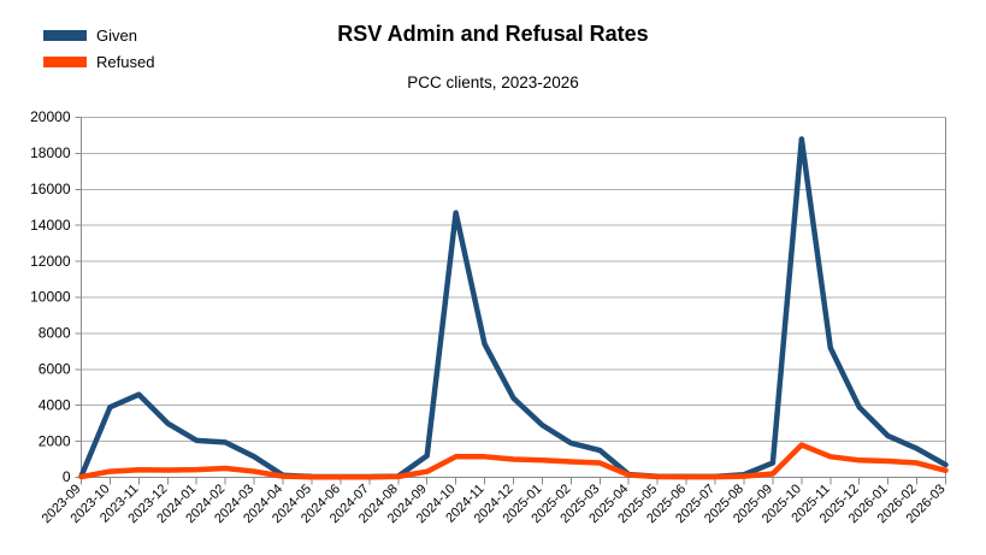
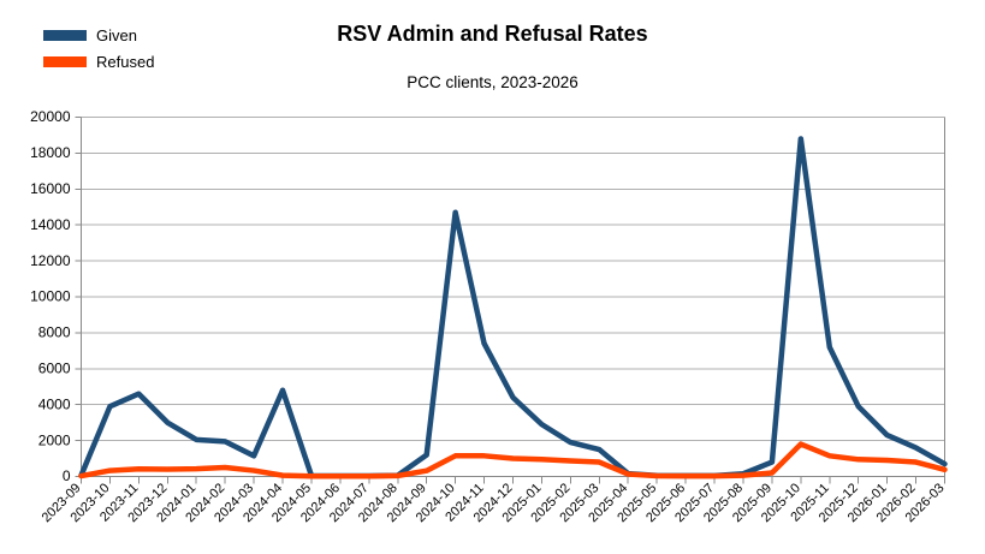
Given/2024-04: 100 -> 4800
